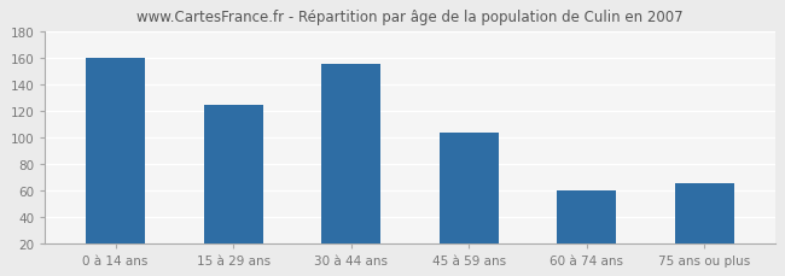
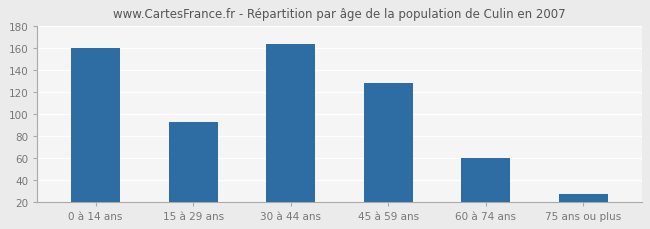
15 à 29 ans: 124 -> 92
30 à 44 ans: 155 -> 163
45 à 59 ans: 103 -> 128
75 ans ou plus: 65 -> 27
